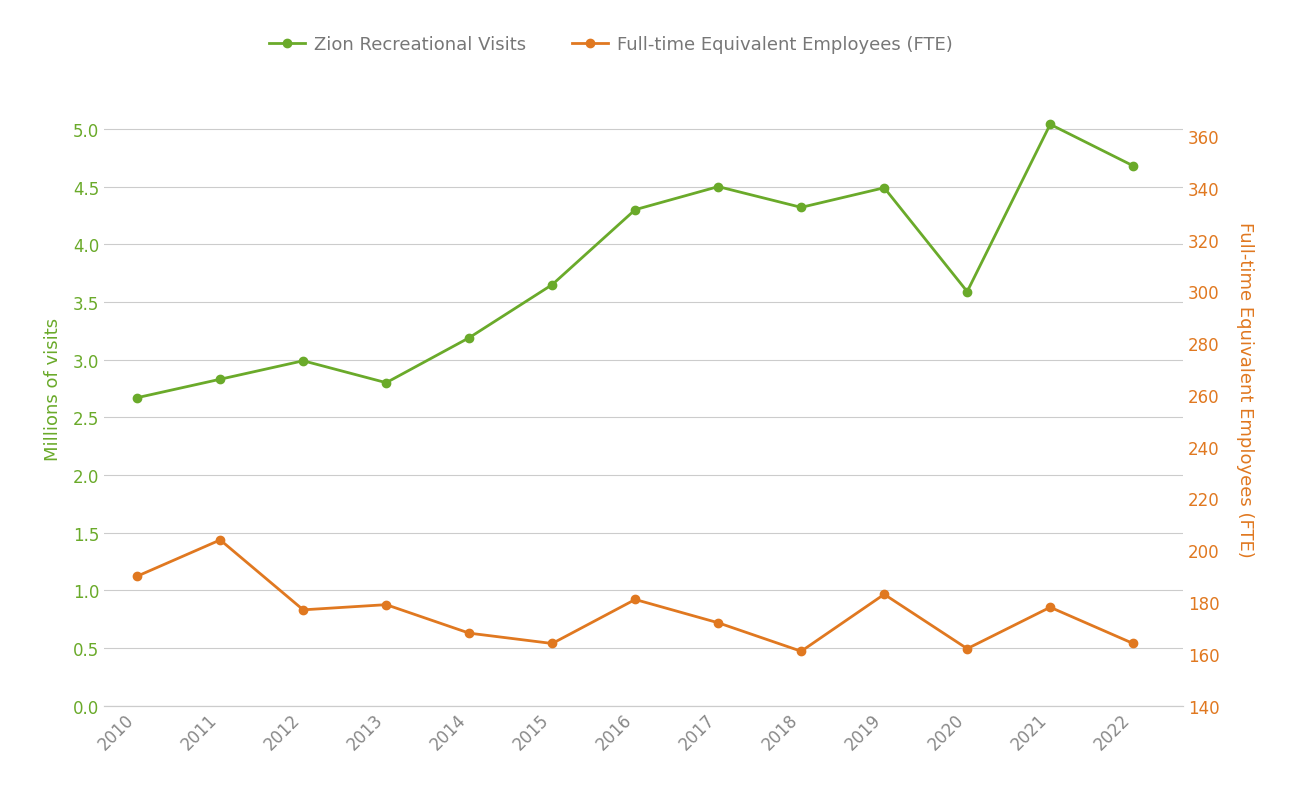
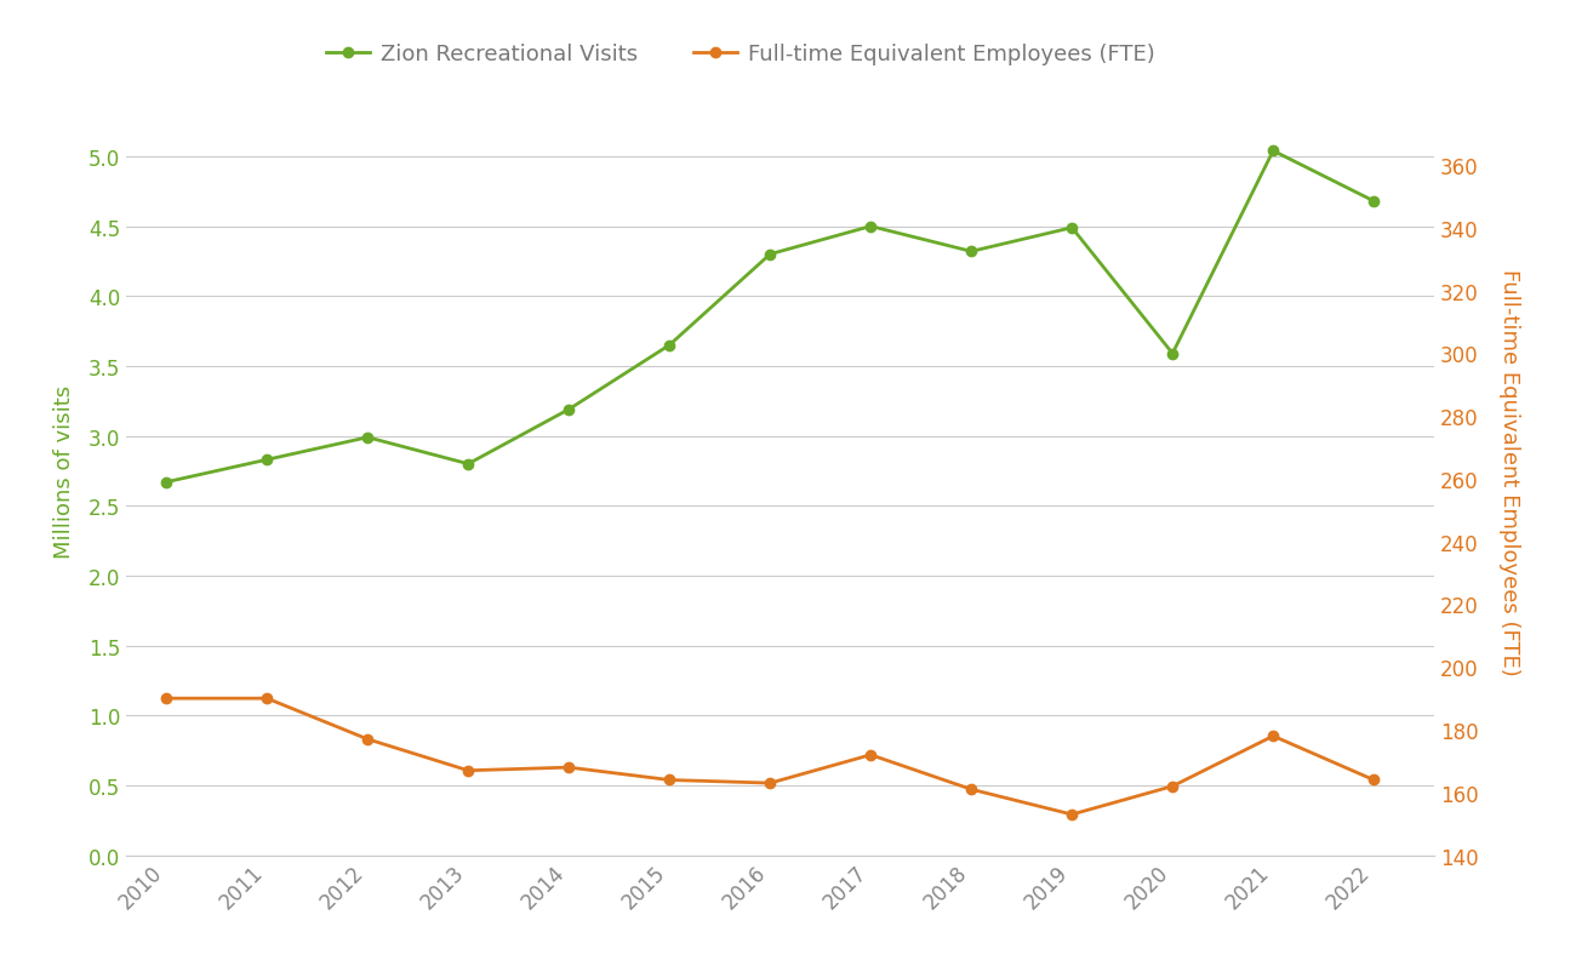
Full-time Equivalent Employees (FTE)/2011: 204 -> 190
Full-time Equivalent Employees (FTE)/2013: 179 -> 167
Full-time Equivalent Employees (FTE)/2016: 181 -> 163
Full-time Equivalent Employees (FTE)/2019: 183 -> 153
